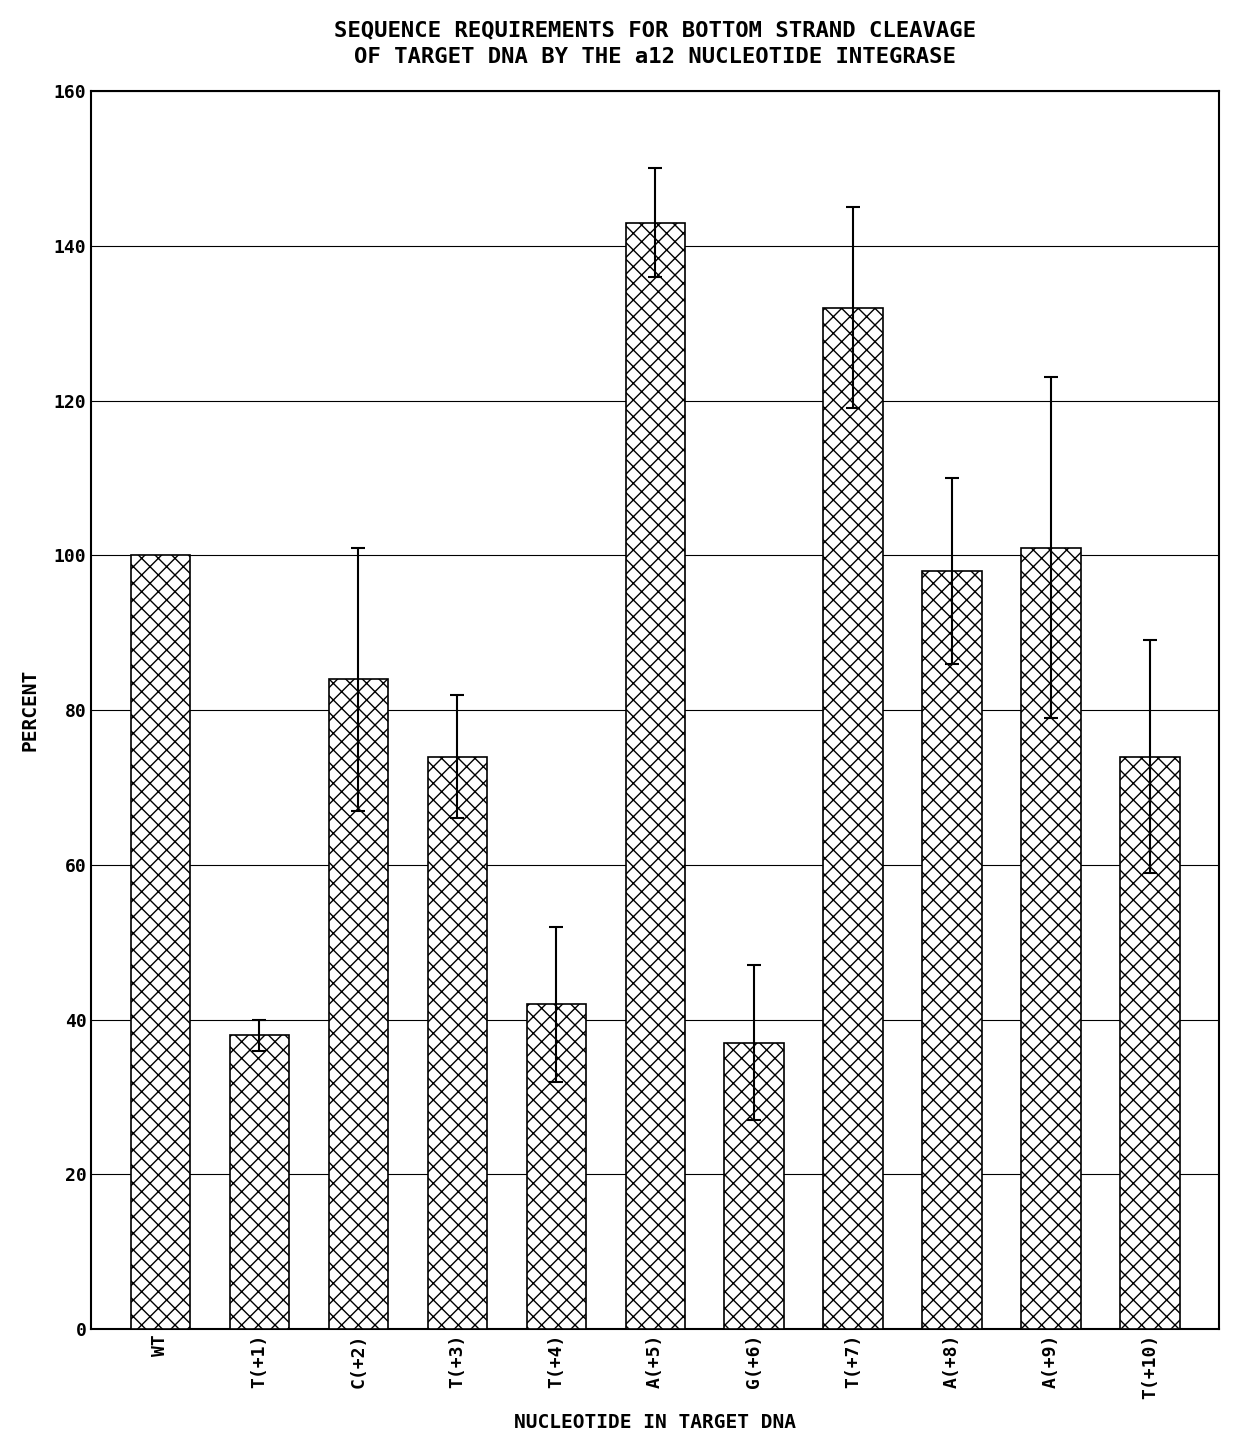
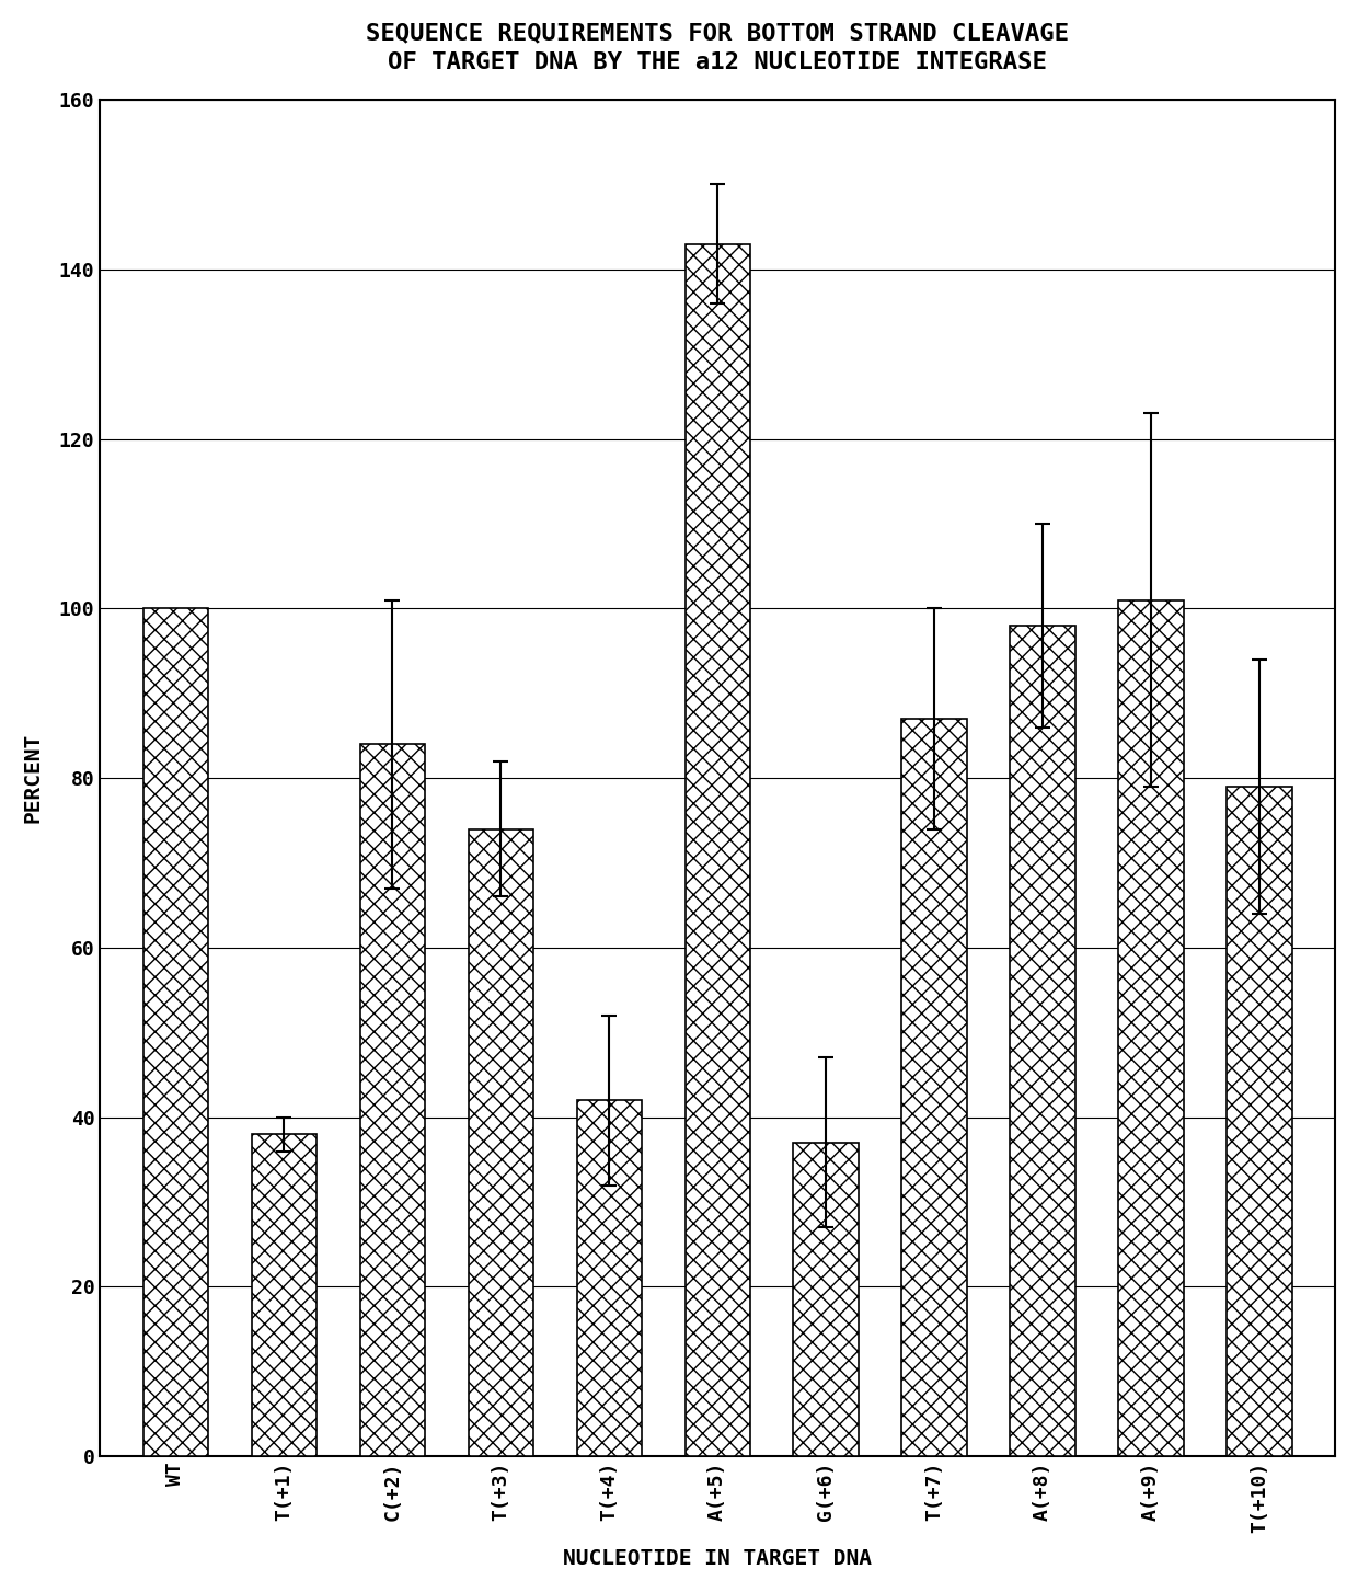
T(+7): 132 -> 87
T(+10): 74 -> 79
